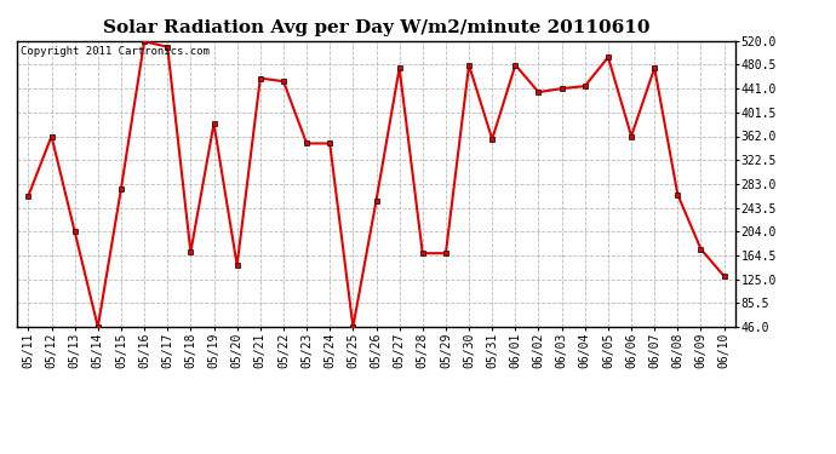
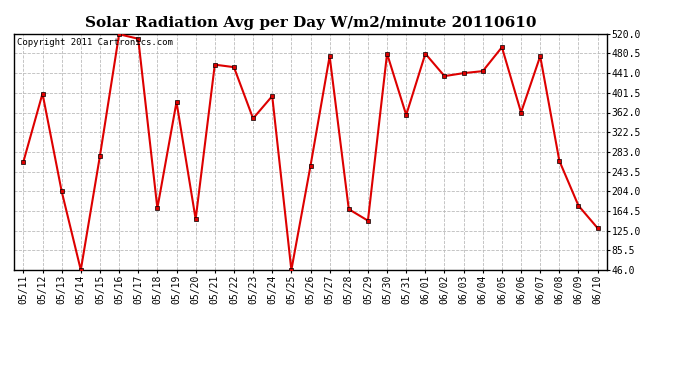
05/12: 362 -> 400
05/24: 350 -> 395
05/29: 168 -> 145
